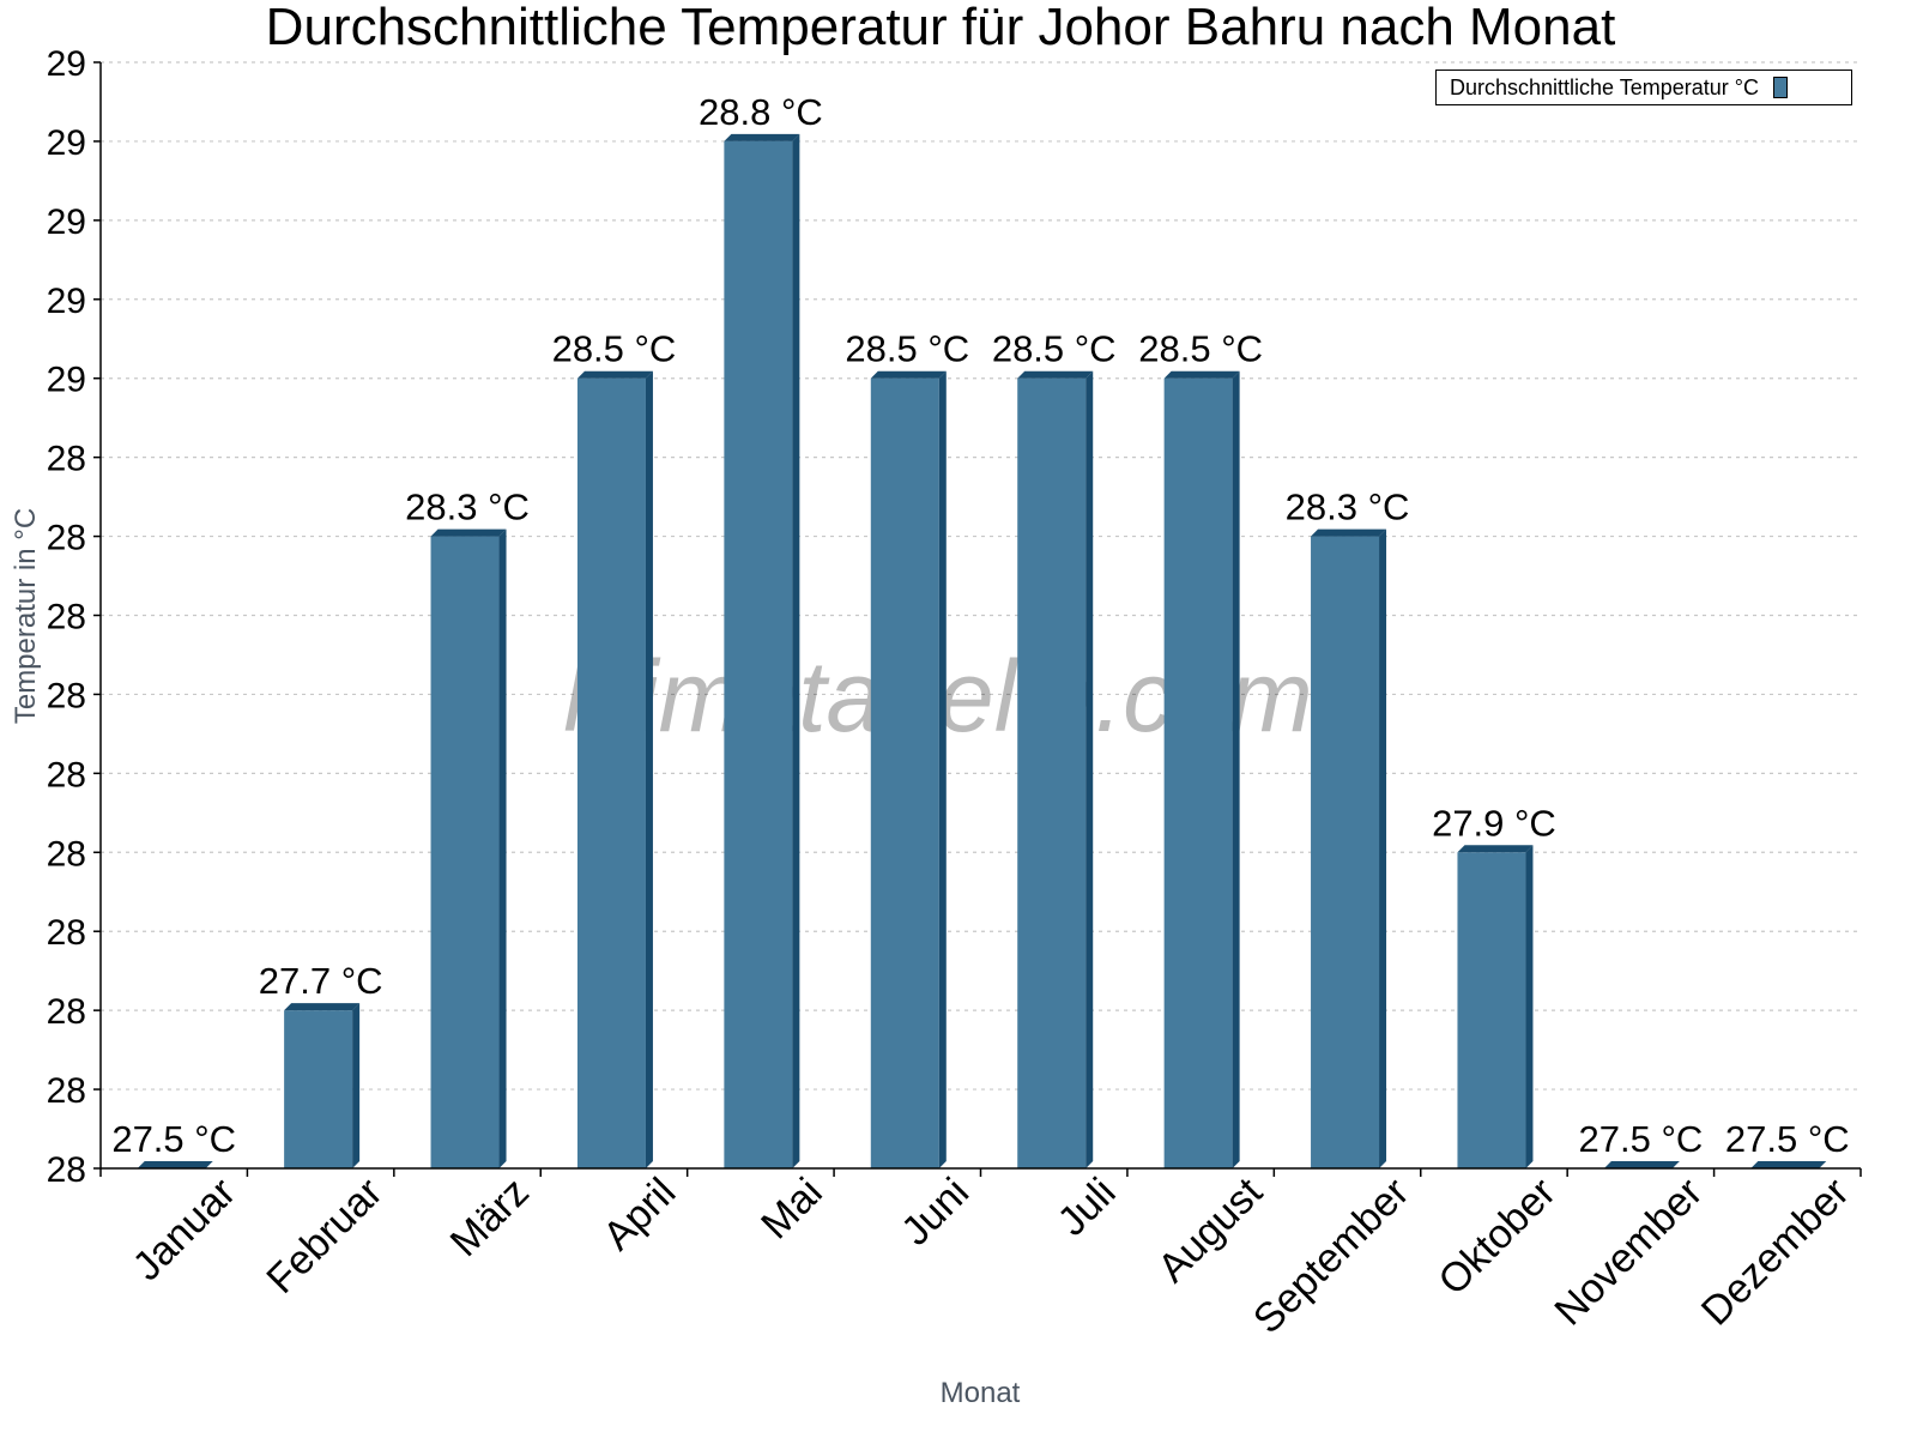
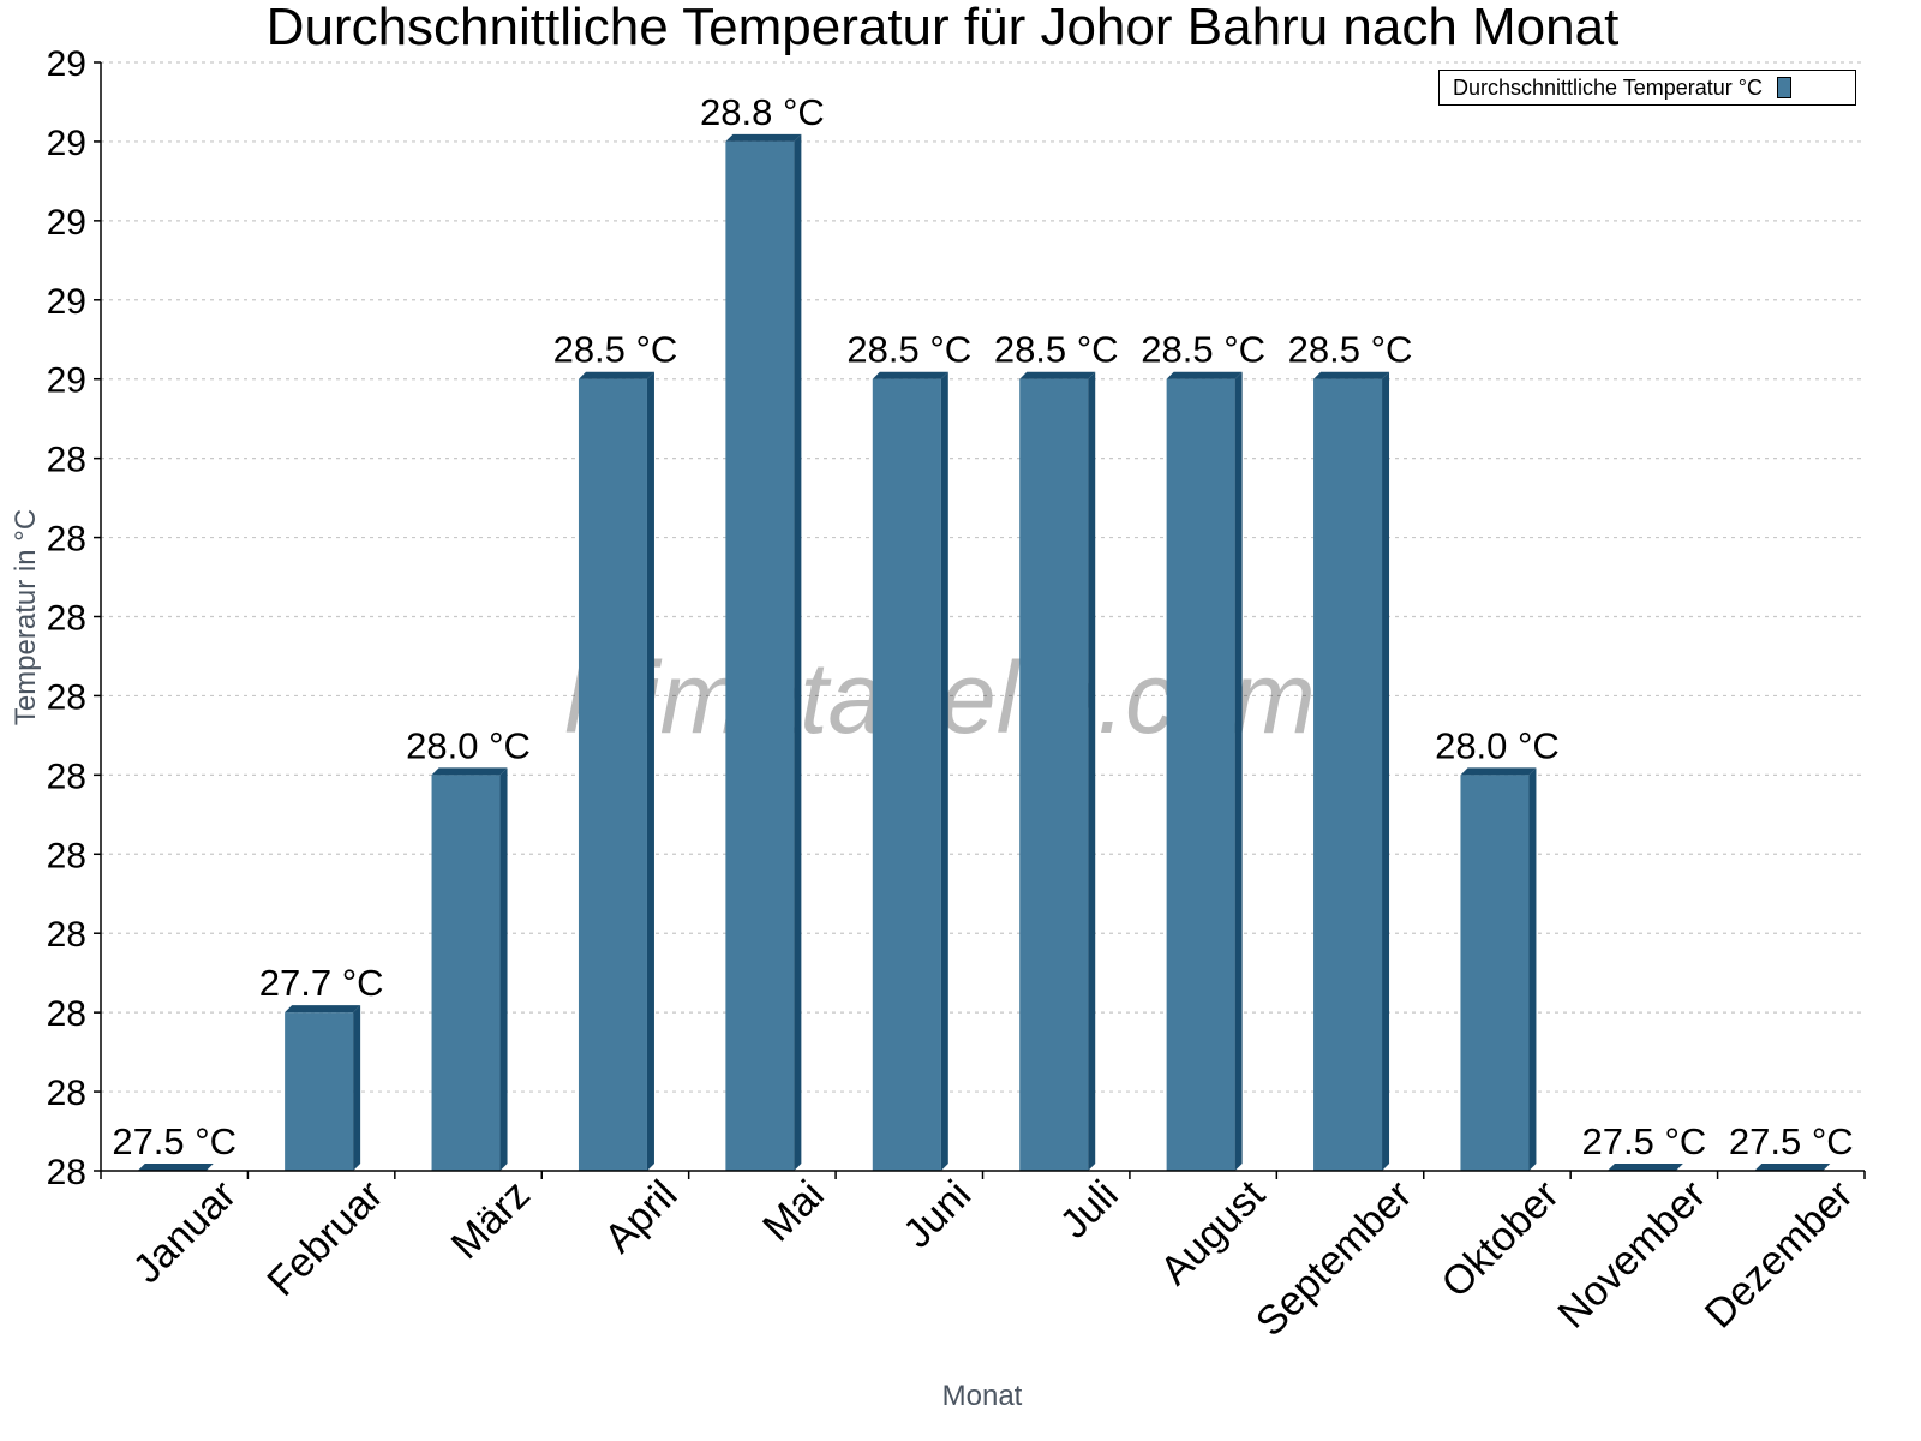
März: 28.3 -> 28.0
September: 28.3 -> 28.5
Oktober: 27.9 -> 28.0
